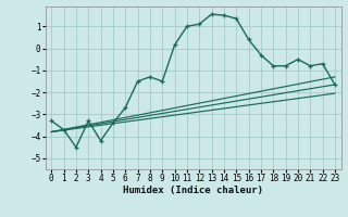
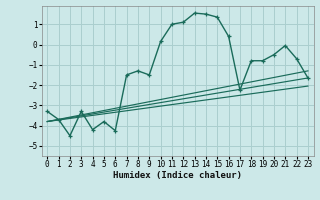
5: -3.40 -> -3.80
6: -2.70 -> -4.25
17: -0.30 -> -2.25
21: -0.80 -> -0.05
